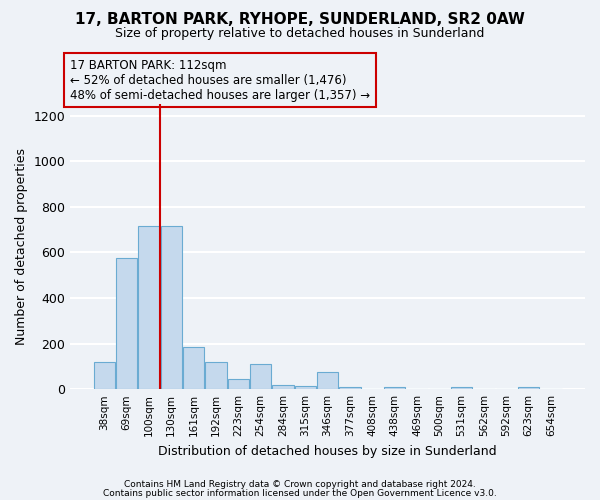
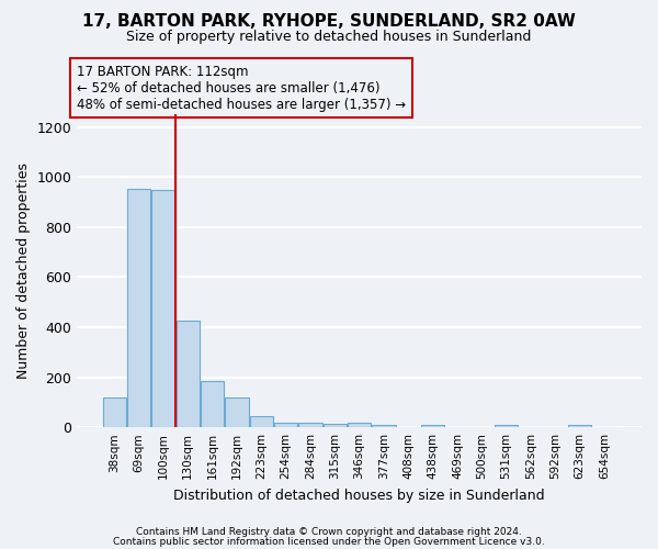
69sqm: 575 -> 955
100sqm: 715 -> 948
130sqm: 715 -> 428
254sqm: 110 -> 20
346sqm: 75 -> 18
